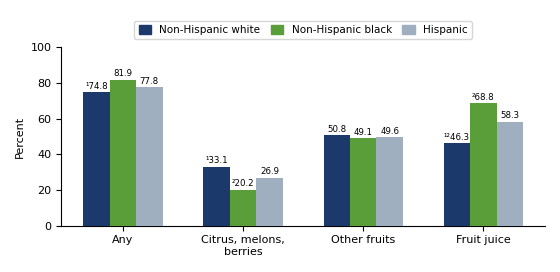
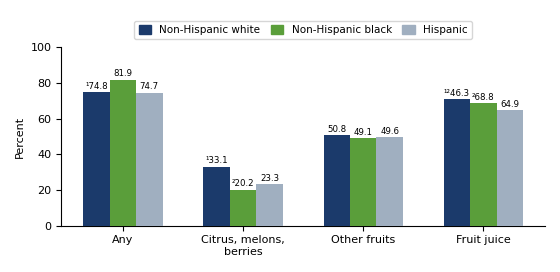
Hispanic/Any: 77.8 -> 74.7
Hispanic/Citrus, melons, berries: 26.9 -> 23.3
Non-Hispanic white/Fruit juice: 46 -> 71
Hispanic/Fruit juice: 58.3 -> 64.9
